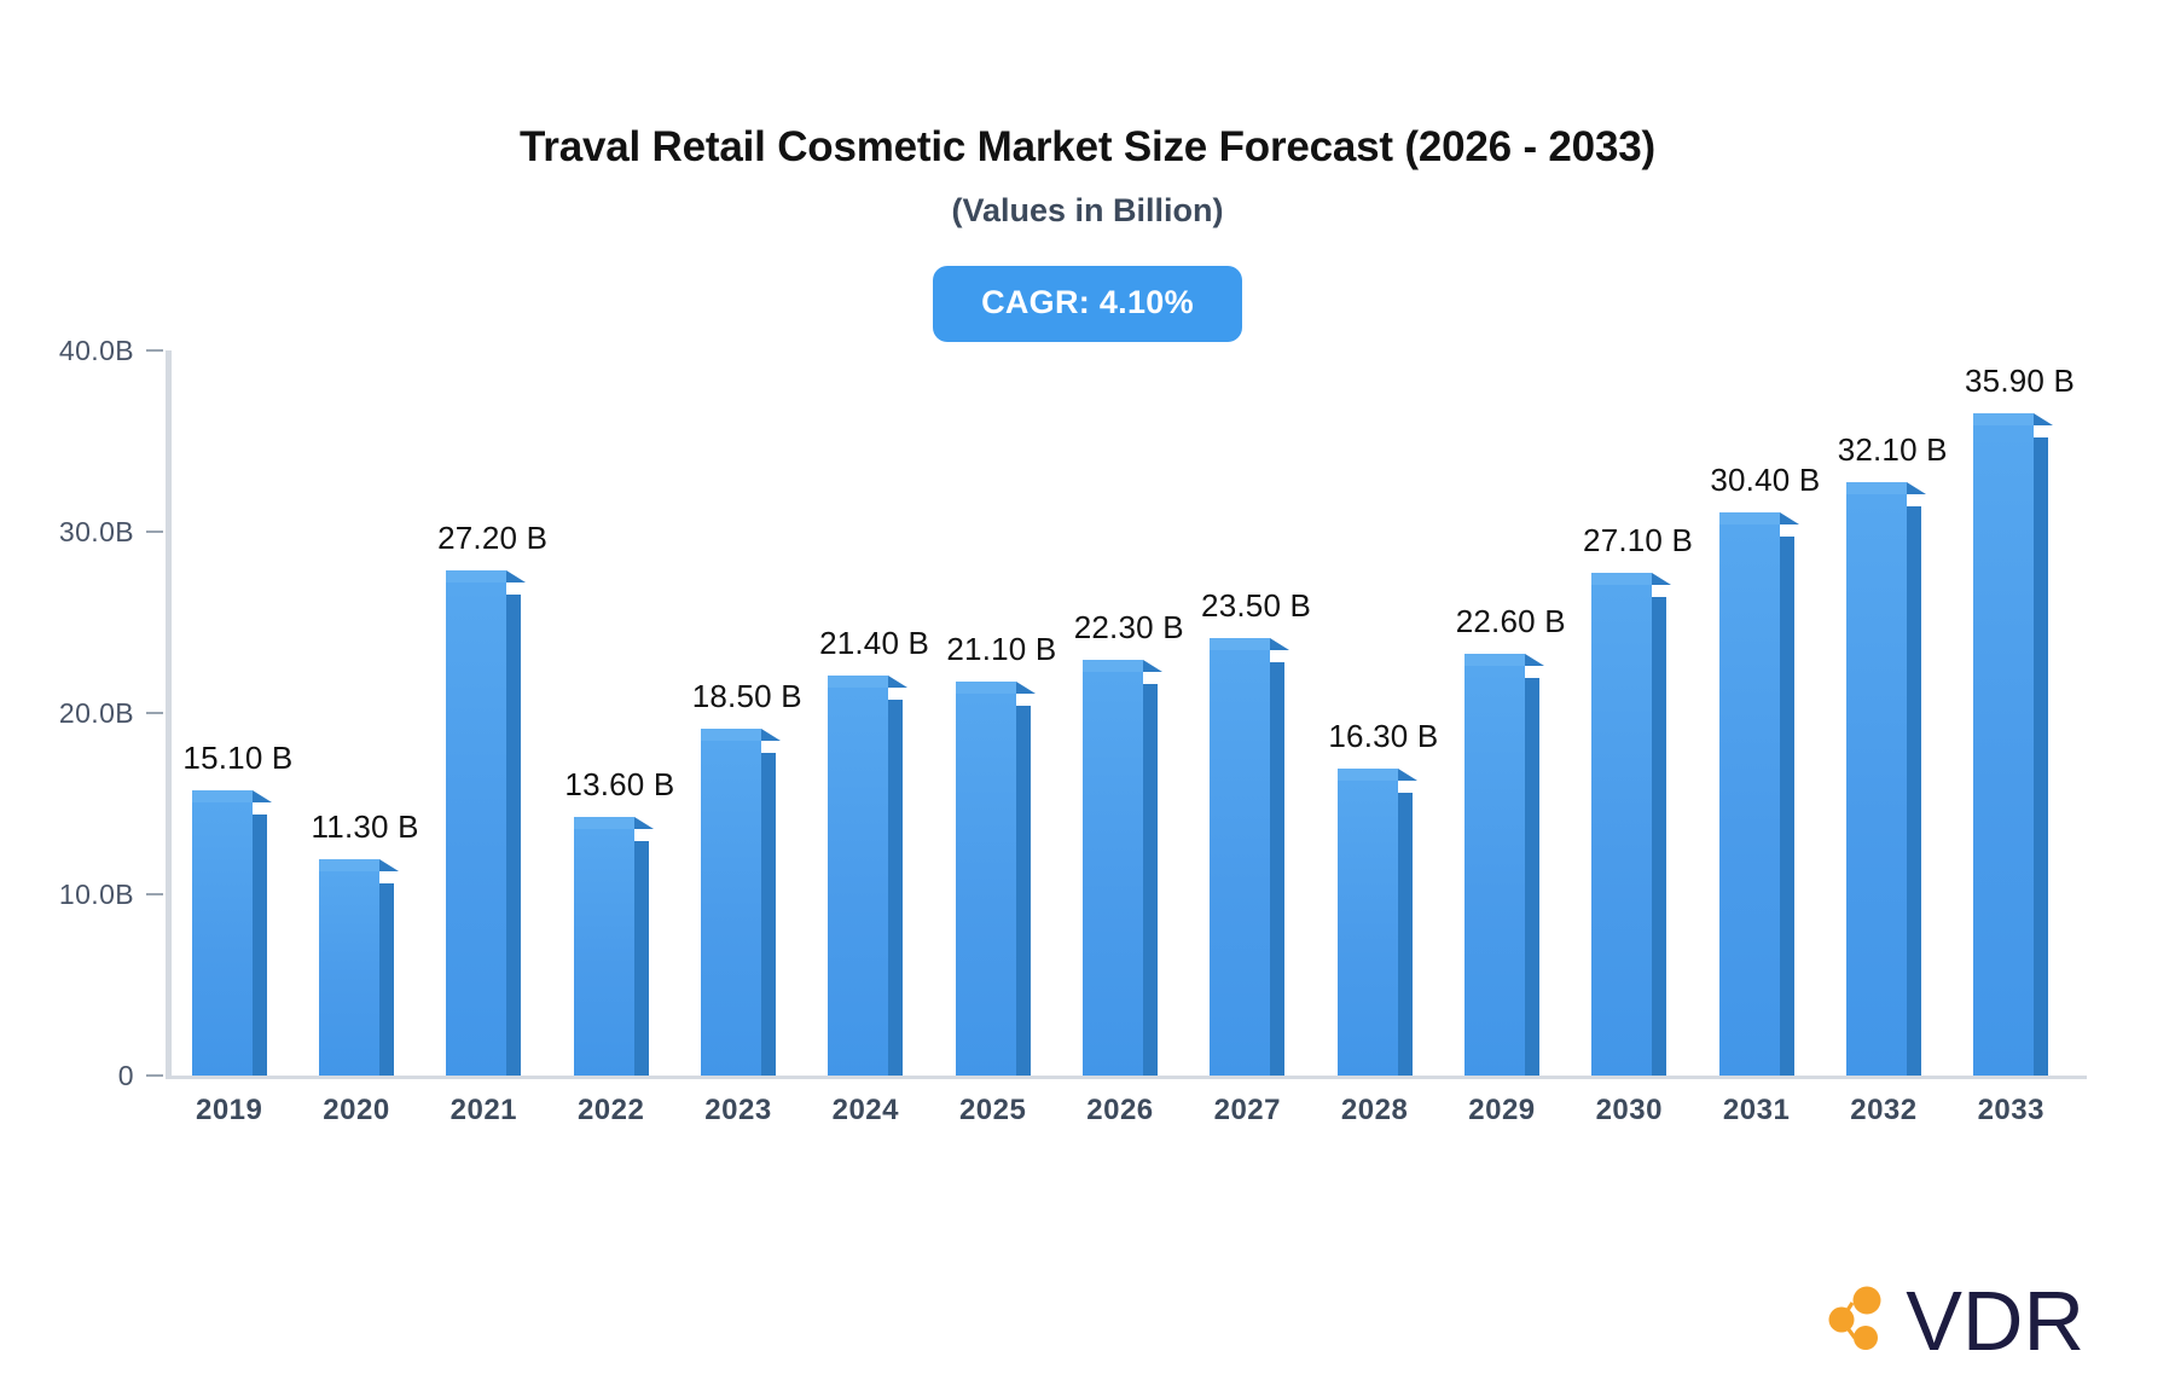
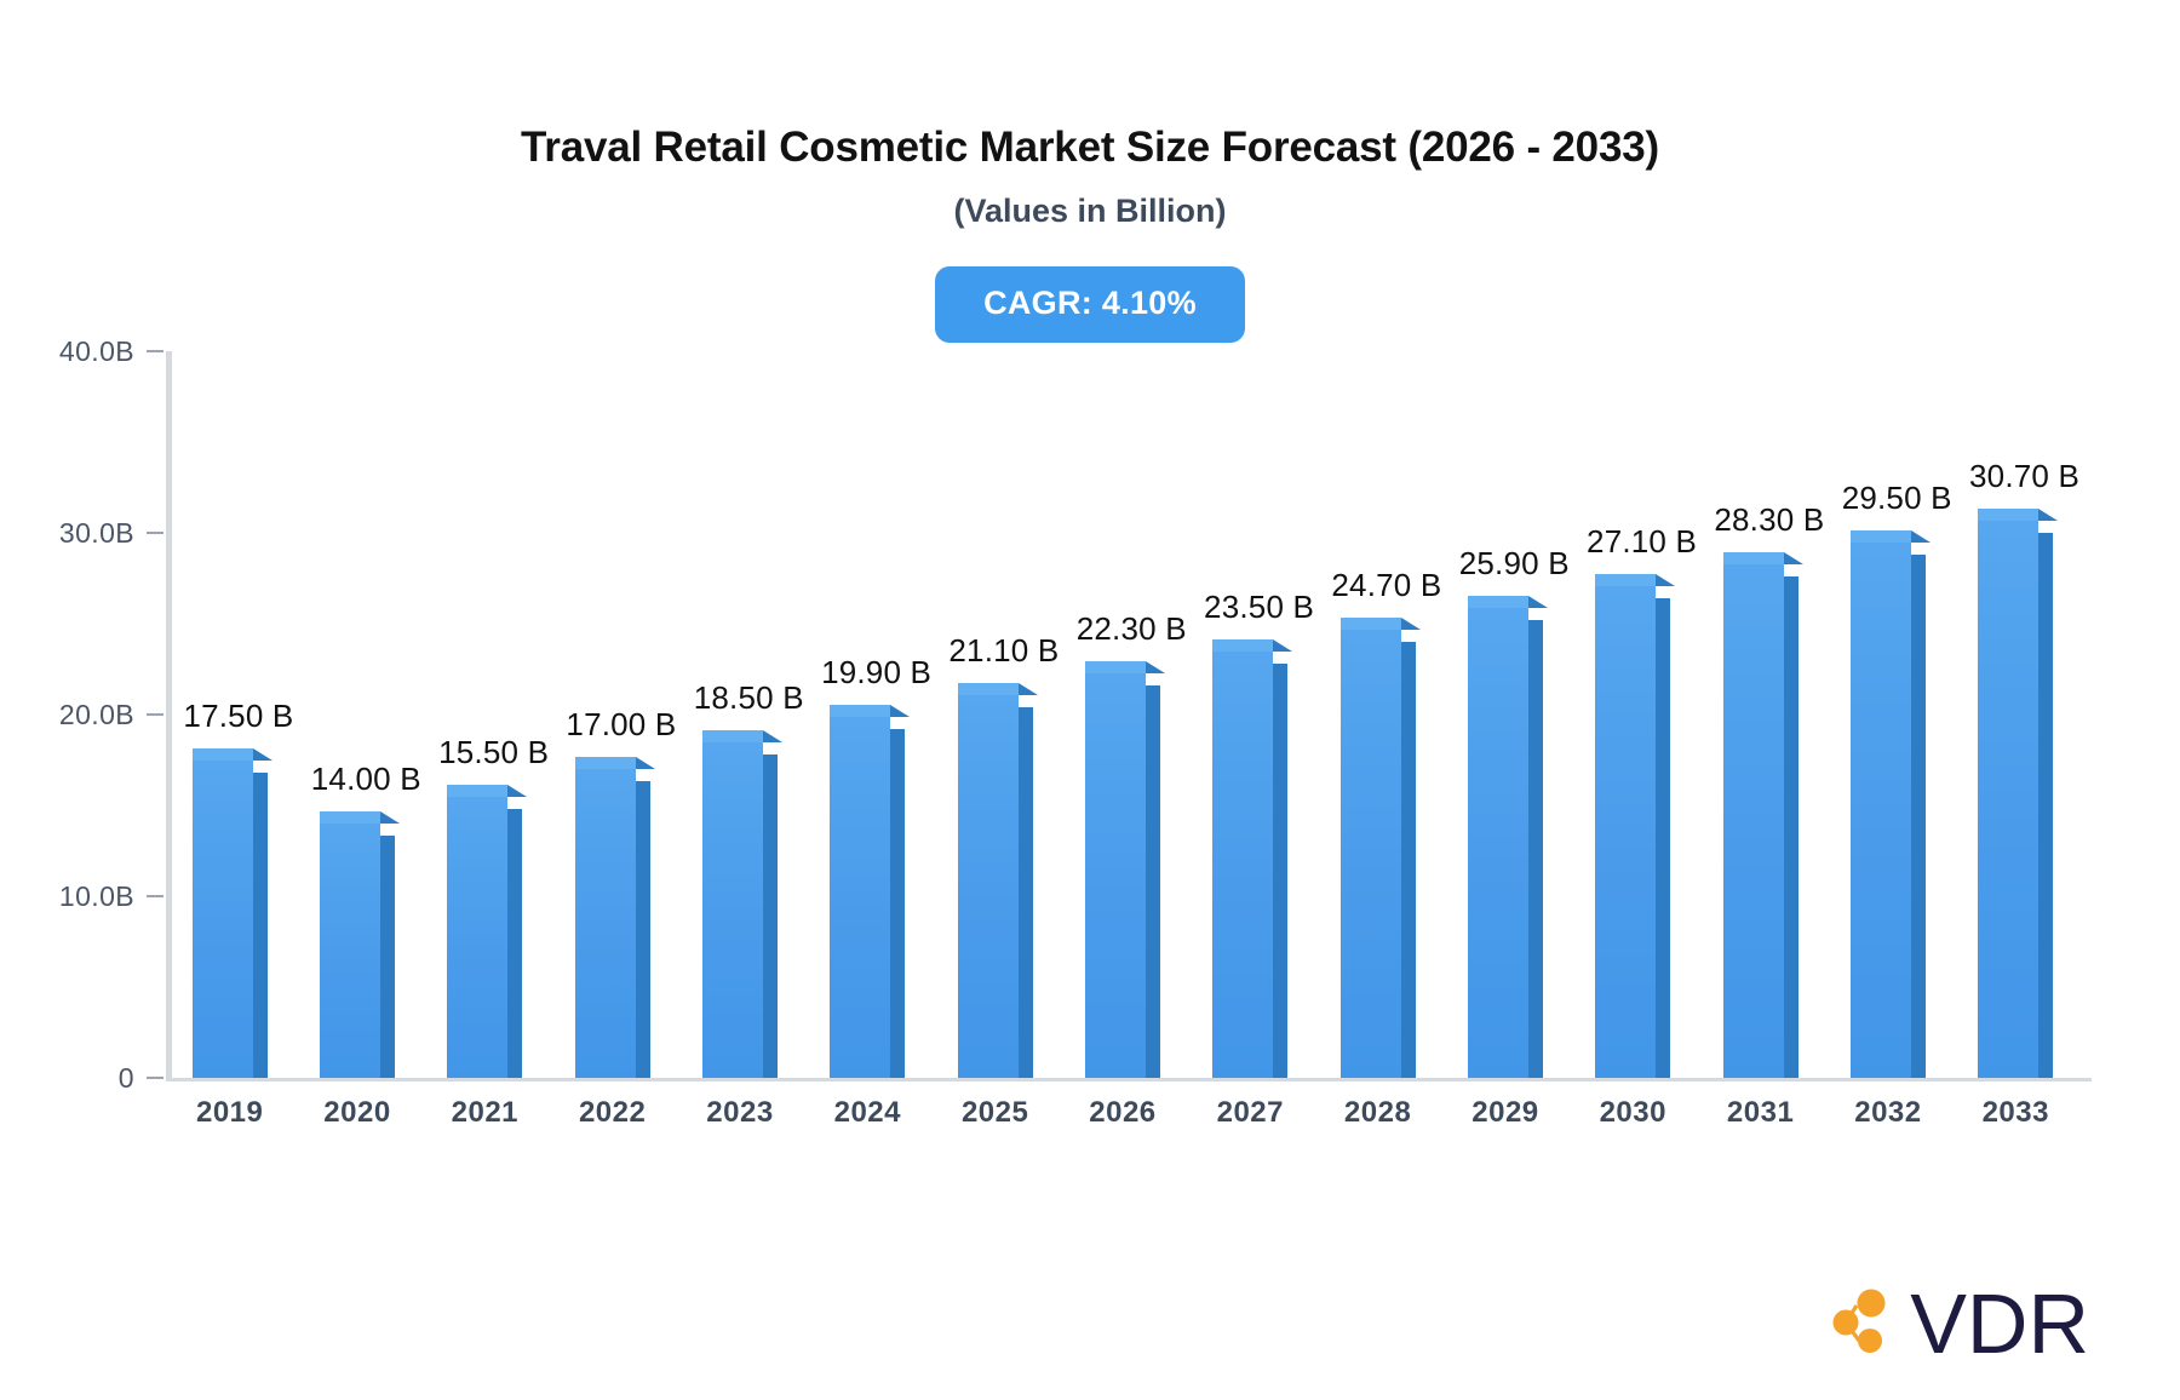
2019: 15.10 -> 17.50
2020: 11.30 -> 14.00
2021: 27.20 -> 15.50
2022: 13.60 -> 17.00
2024: 21.40 -> 19.90
2028: 16.30 -> 24.70
2029: 22.60 -> 25.90
2031: 30.40 -> 28.30
2032: 32.10 -> 29.50
2033: 35.90 -> 30.70
